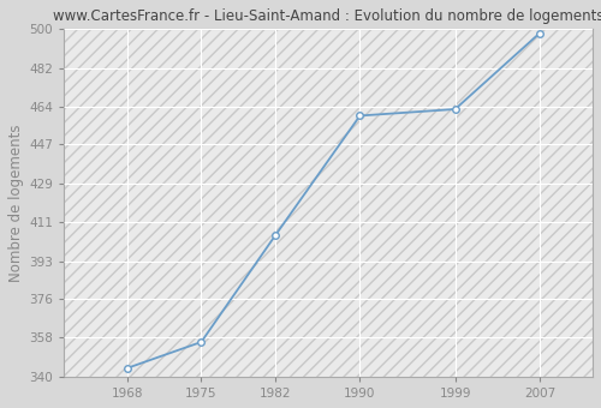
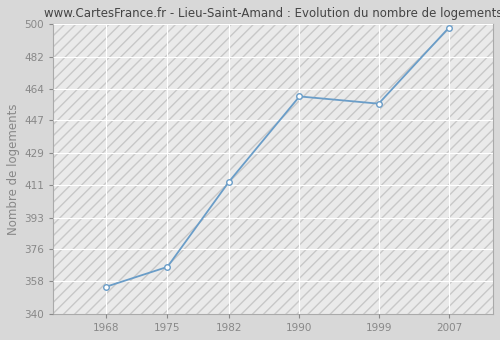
1968: 344 -> 355
1975: 356 -> 366
1982: 405 -> 413
1999: 463 -> 456
